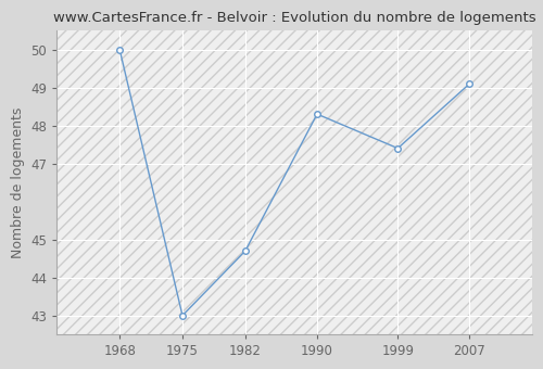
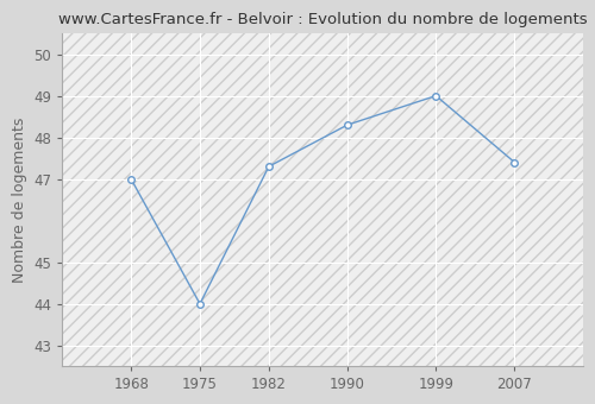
1968: 50.0 -> 47.0
1975: 43.0 -> 44.0
1982: 44.7 -> 47.3
1999: 47.4 -> 49.0
2007: 49.1 -> 47.4
